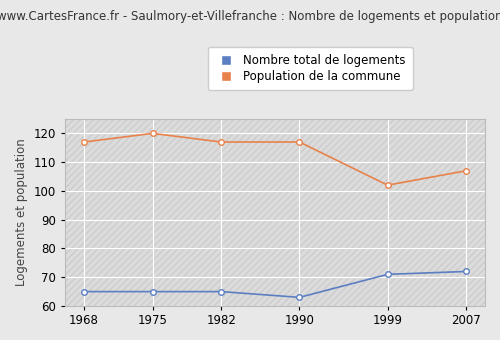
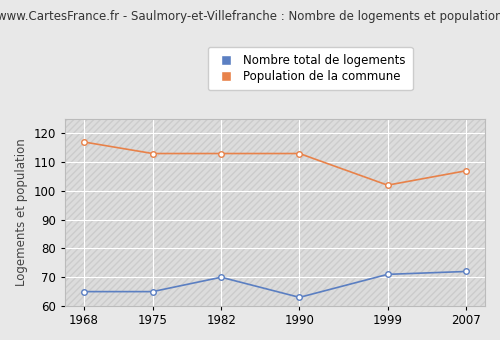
Population de la commune/1975: 120 -> 113
Nombre total de logements/1982: 65 -> 70
Population de la commune/1982: 117 -> 113
Population de la commune/1990: 117 -> 113
